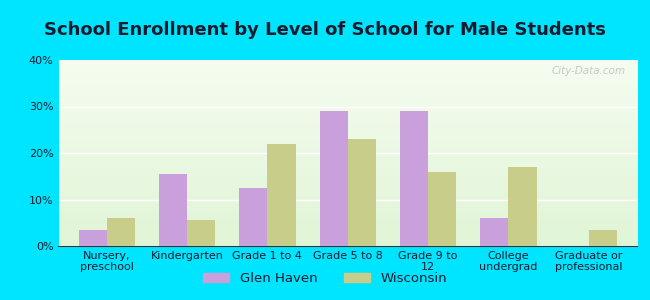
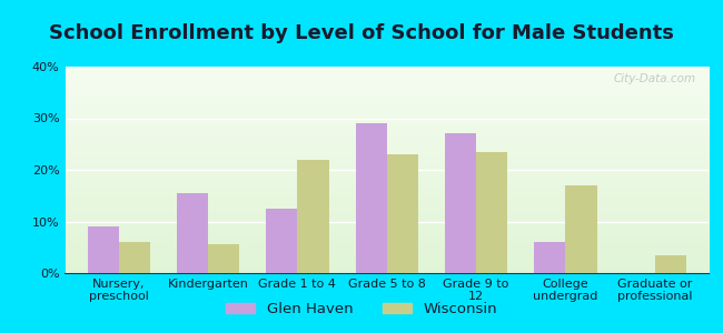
Glen Haven/Nursery, preschool: 3.5% -> 9.0%
Glen Haven/Grade 9 to 12: 29.0% -> 27.0%
Wisconsin/Grade 9 to 12: 16.0% -> 23.5%
